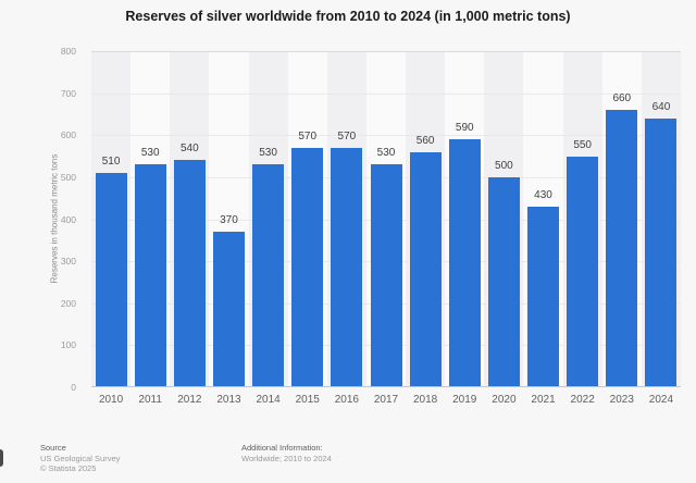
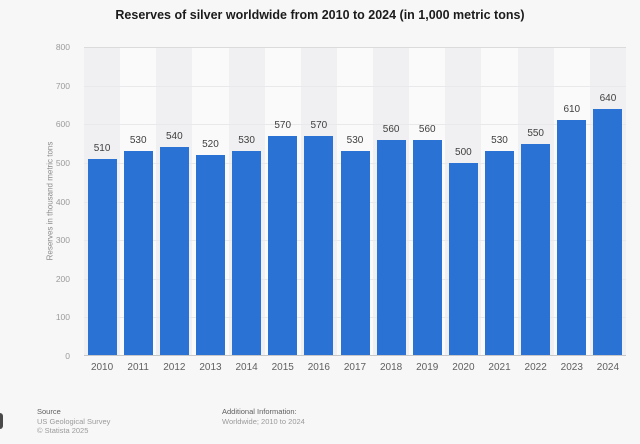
2013: 370 -> 520
2019: 590 -> 560
2021: 430 -> 530
2023: 660 -> 610
